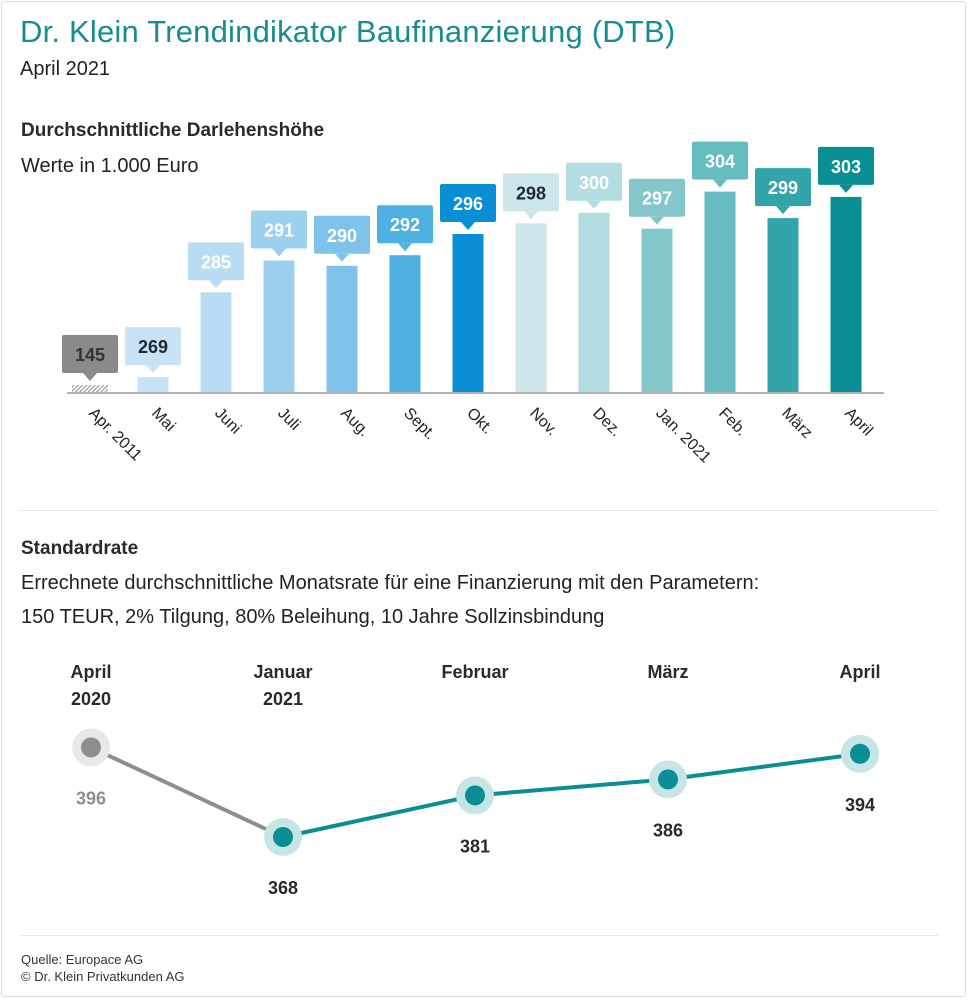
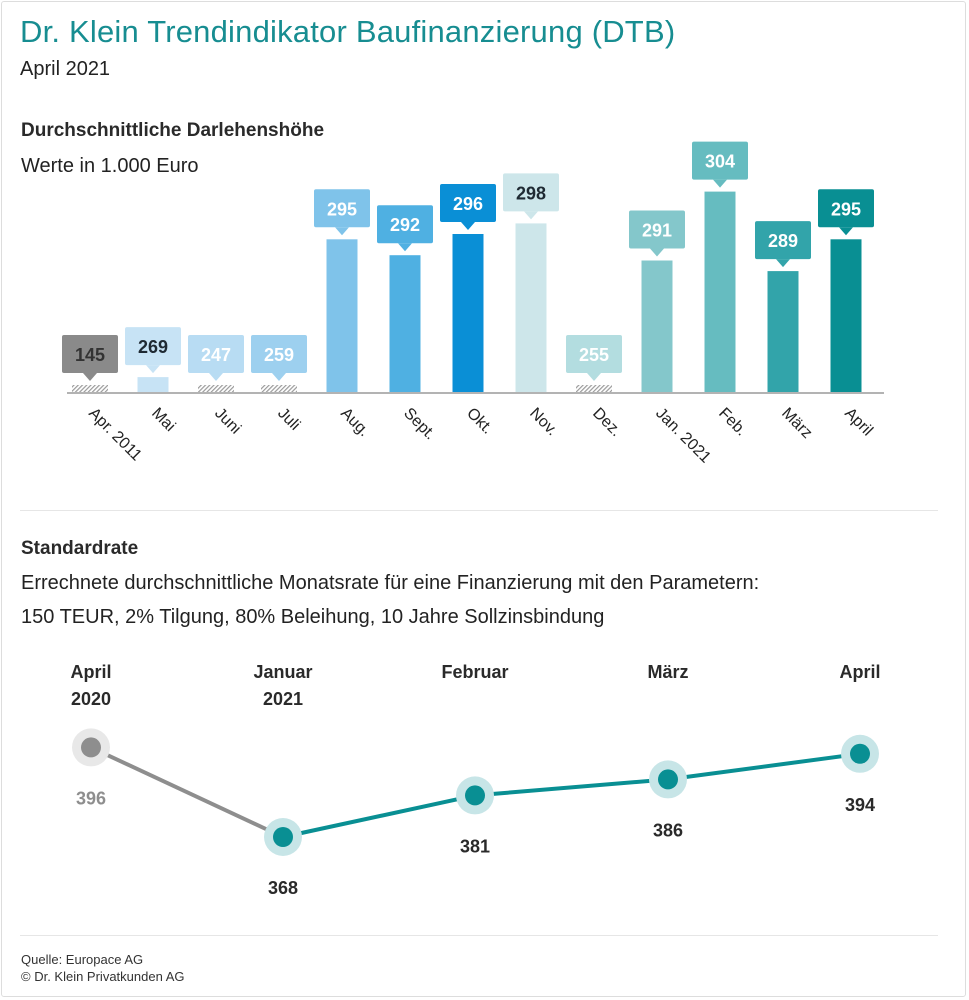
Durchschnittliche Darlehenshöhe/Juni: 285 -> 247
Durchschnittliche Darlehenshöhe/Juli: 291 -> 259
Durchschnittliche Darlehenshöhe/Aug.: 290 -> 295
Durchschnittliche Darlehenshöhe/Dez.: 300 -> 255
Durchschnittliche Darlehenshöhe/Jan. 2021: 297 -> 291
Durchschnittliche Darlehenshöhe/März: 299 -> 289
Durchschnittliche Darlehenshöhe/April: 303 -> 295
